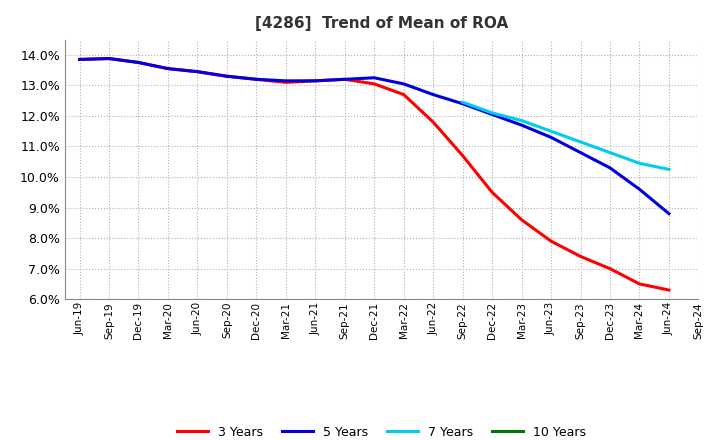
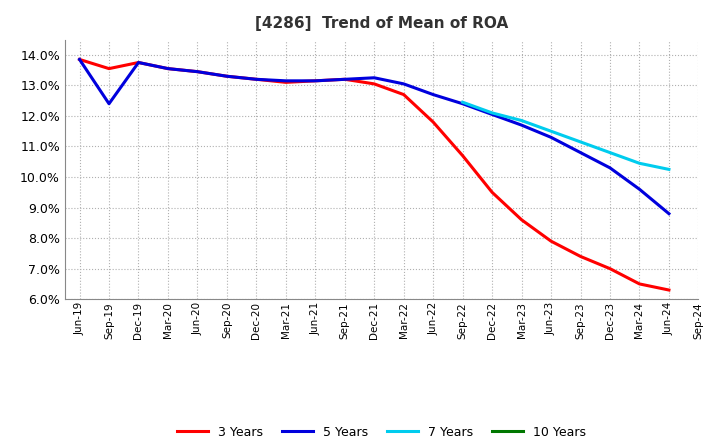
3 Years/Sep-19: 13.88% -> 13.55%
5 Years/Sep-19: 13.88% -> 12.40%
